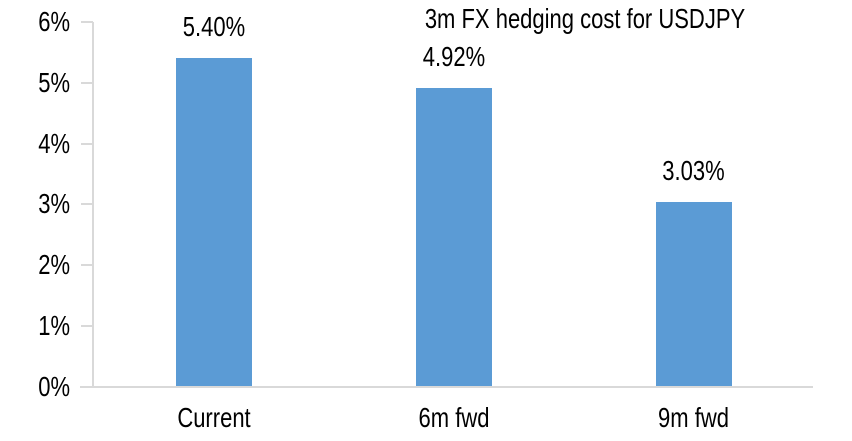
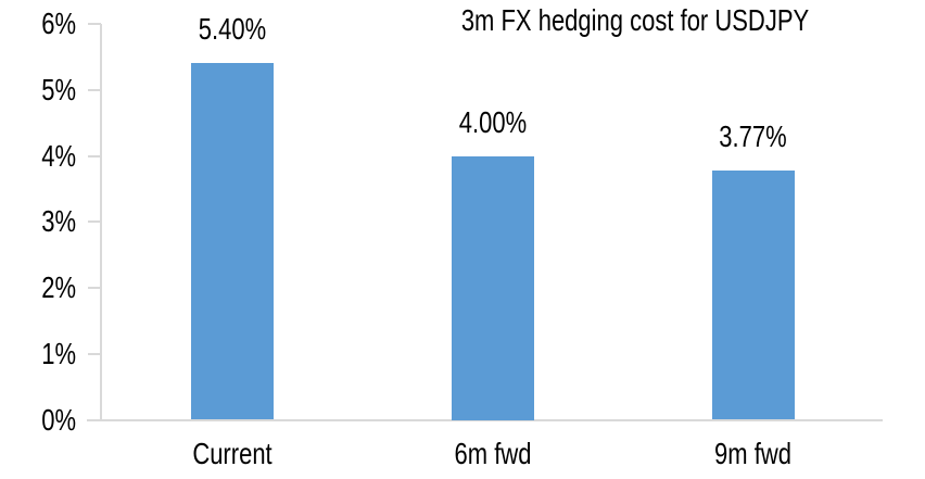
6m fwd: 4.92% -> 4.00%
9m fwd: 3.03% -> 3.77%
